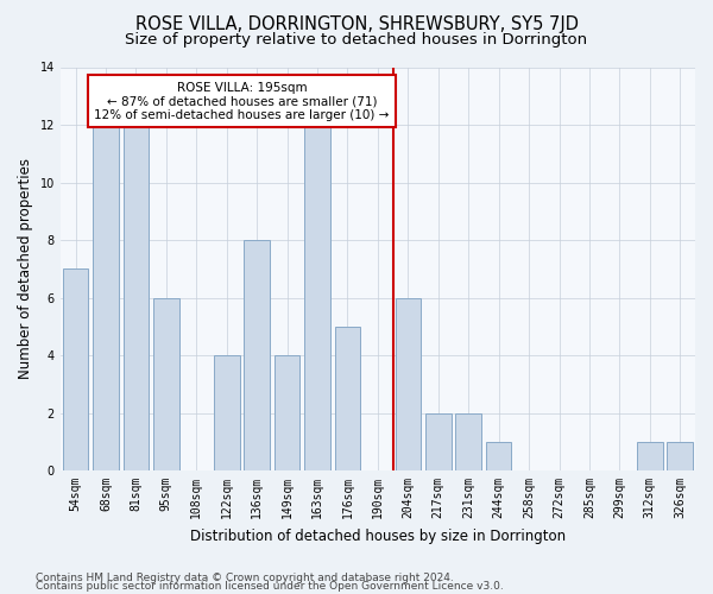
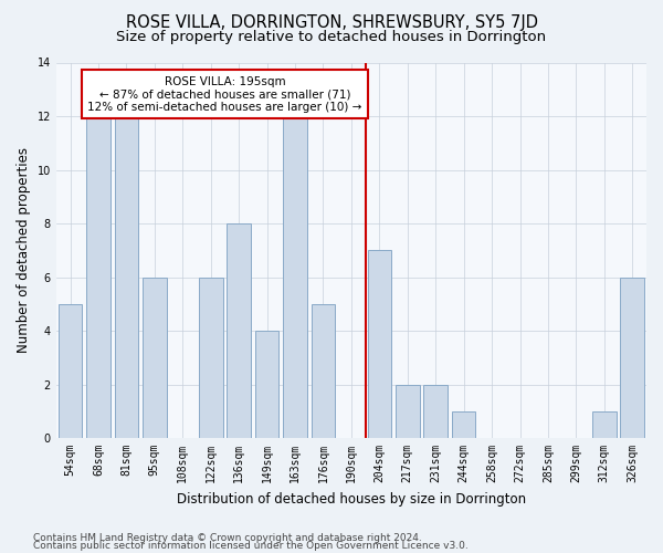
54sqm: 7 -> 5
122sqm: 4 -> 6
204sqm: 6 -> 7
326sqm: 1 -> 6
